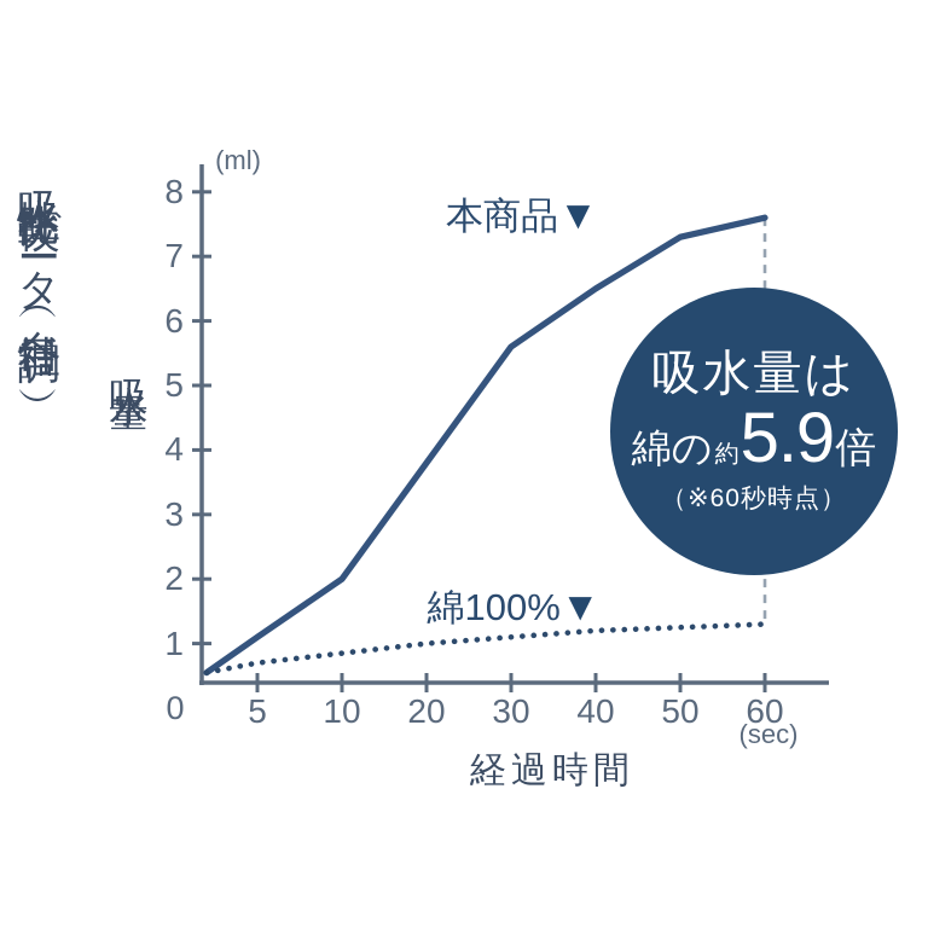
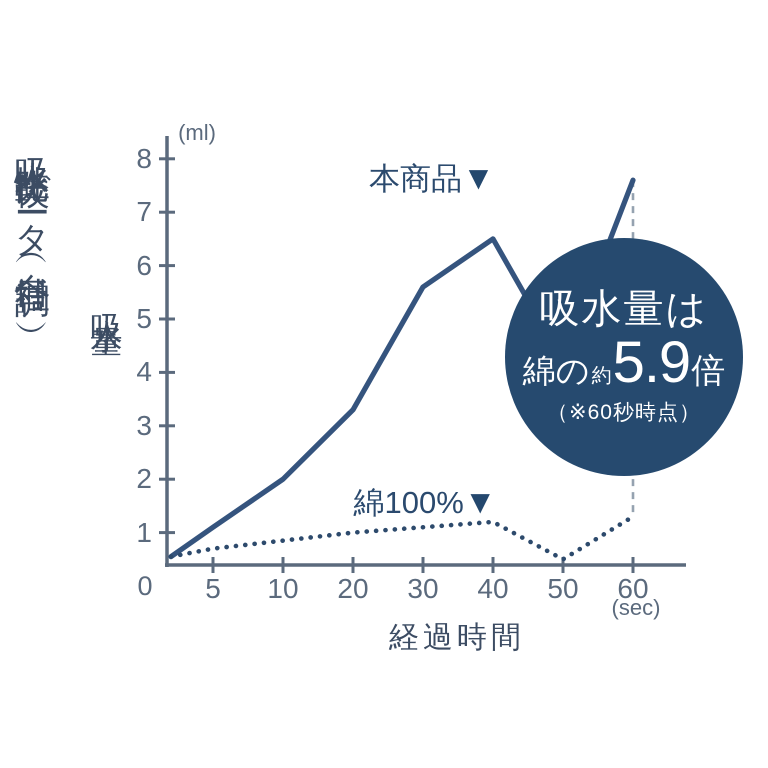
本商品/20: 3.8 -> 3.3
本商品/50: 7.3 -> 4.2
綿100%/50: 1.2 -> 0.5
